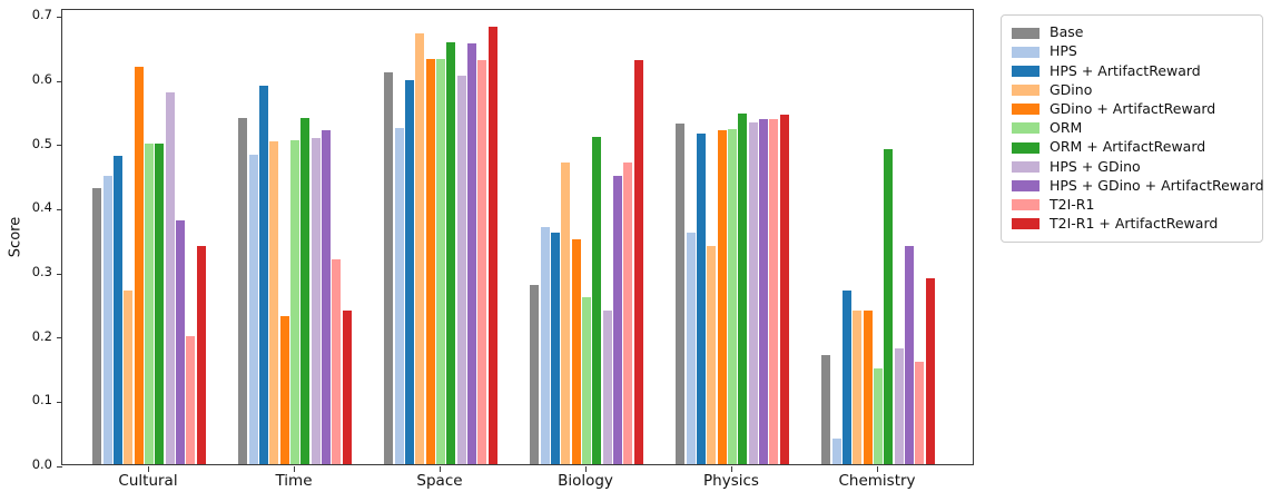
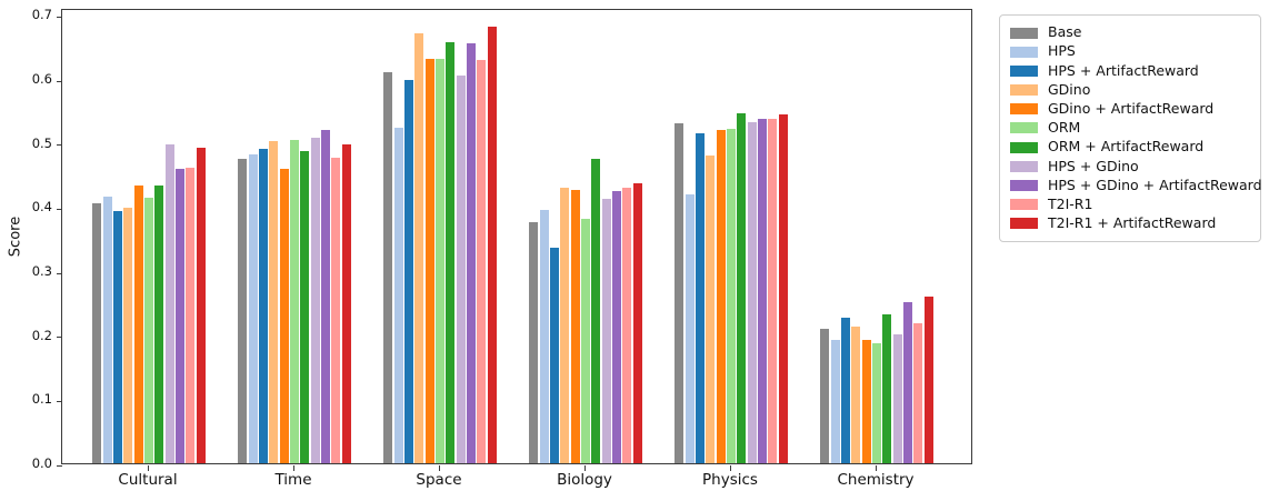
Base/Cultural: 0.43 -> 0.41
HPS/Cultural: 0.45 -> 0.42
HPS + ArtifactReward/Cultural: 0.48 -> 0.39
GDino/Cultural: 0.27 -> 0.40
GDino + ArtifactReward/Cultural: 0.62 -> 0.43
ORM/Cultural: 0.50 -> 0.41
ORM + ArtifactReward/Cultural: 0.50 -> 0.43
HPS + GDino/Cultural: 0.58 -> 0.50
HPS + GDino + ArtifactReward/Cultural: 0.38 -> 0.46
T2I-R1/Cultural: 0.20 -> 0.46
T2I-R1 + ArtifactReward/Cultural: 0.34 -> 0.49
Base/Time: 0.54 -> 0.47
HPS + ArtifactReward/Time: 0.59 -> 0.49
GDino + ArtifactReward/Time: 0.23 -> 0.46
ORM + ArtifactReward/Time: 0.54 -> 0.49
T2I-R1/Time: 0.32 -> 0.48
T2I-R1 + ArtifactReward/Time: 0.24 -> 0.50
Base/Biology: 0.28 -> 0.38
HPS/Biology: 0.37 -> 0.40
HPS + ArtifactReward/Biology: 0.36 -> 0.34
GDino/Biology: 0.47 -> 0.43
GDino + ArtifactReward/Biology: 0.35 -> 0.43
ORM/Biology: 0.26 -> 0.38
ORM + ArtifactReward/Biology: 0.51 -> 0.48
HPS + GDino/Biology: 0.24 -> 0.41
HPS + GDino + ArtifactReward/Biology: 0.45 -> 0.42
T2I-R1/Biology: 0.47 -> 0.43
T2I-R1 + ArtifactReward/Biology: 0.63 -> 0.44
HPS/Physics: 0.36 -> 0.42
GDino/Physics: 0.34 -> 0.48
Base/Chemistry: 0.17 -> 0.21
HPS/Chemistry: 0.04 -> 0.19
HPS + ArtifactReward/Chemistry: 0.27 -> 0.23
GDino/Chemistry: 0.24 -> 0.21
GDino + ArtifactReward/Chemistry: 0.24 -> 0.19
ORM/Chemistry: 0.15 -> 0.19
ORM + ArtifactReward/Chemistry: 0.49 -> 0.23
HPS + GDino/Chemistry: 0.18 -> 0.20
HPS + GDino + ArtifactReward/Chemistry: 0.34 -> 0.25
T2I-R1/Chemistry: 0.16 -> 0.22
T2I-R1 + ArtifactReward/Chemistry: 0.29 -> 0.26
